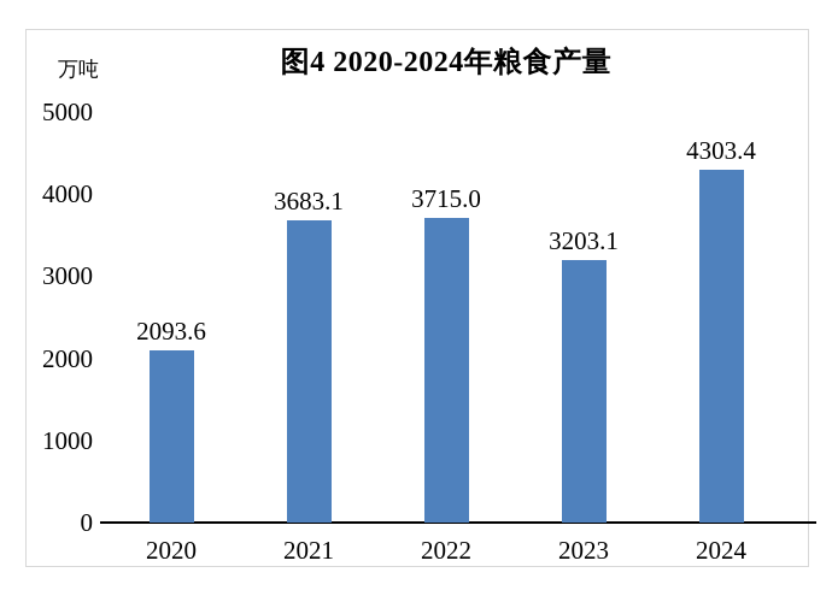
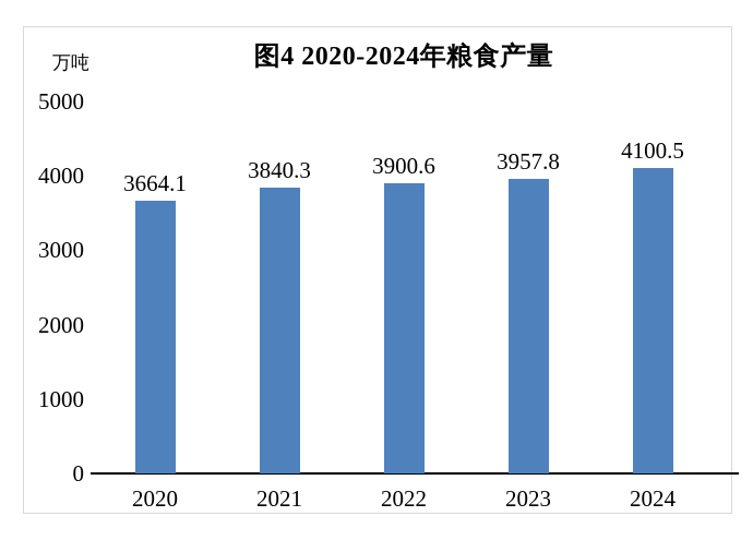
2020: 2093.6 -> 3664.1
2021: 3683.1 -> 3840.3
2022: 3715.0 -> 3900.6
2023: 3203.1 -> 3957.8
2024: 4303.4 -> 4100.5
